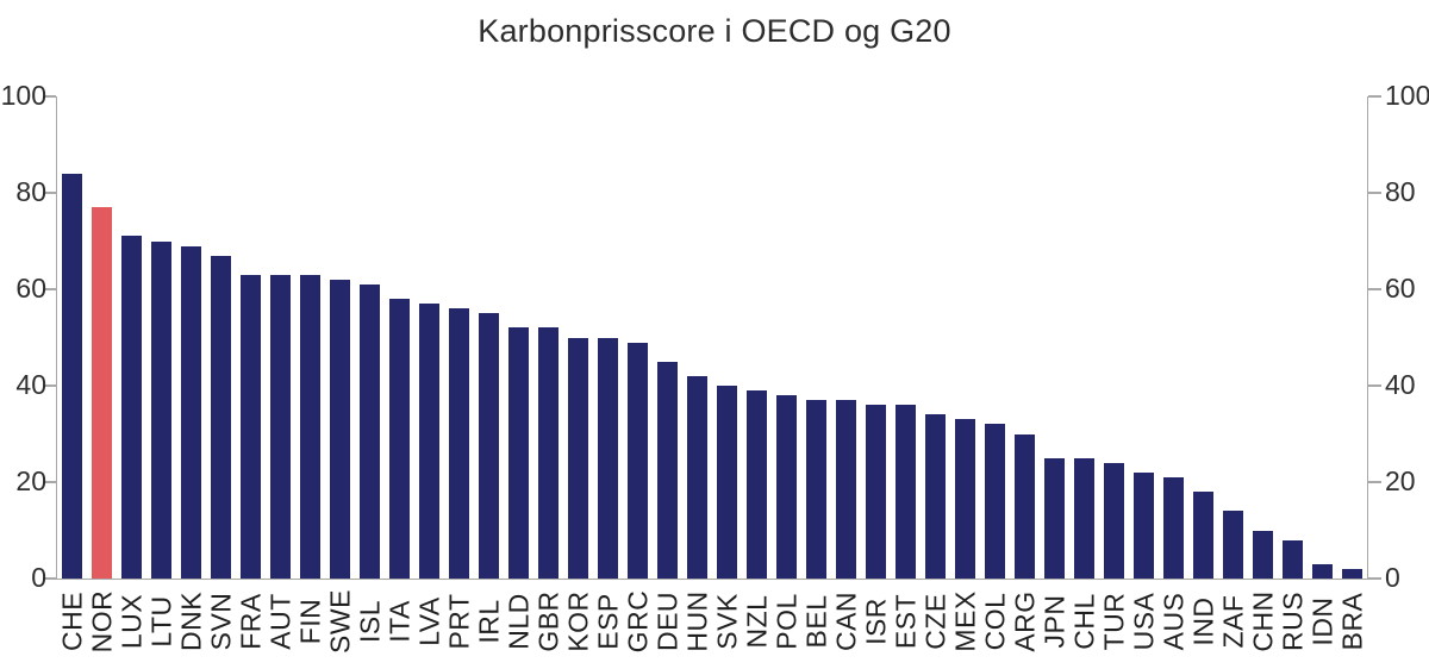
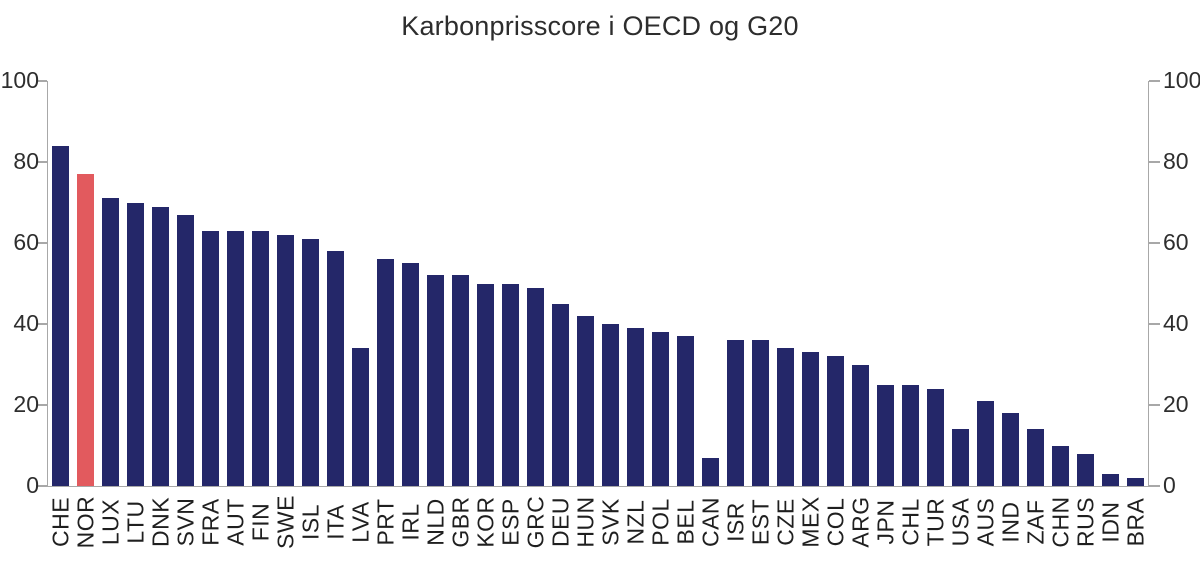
LVA: 57 -> 34
CAN: 37 -> 7
USA: 22 -> 14
